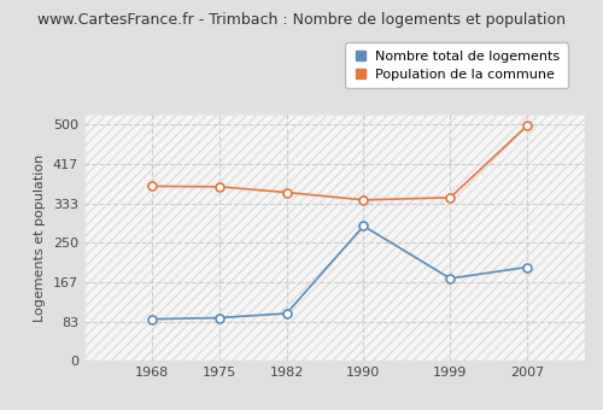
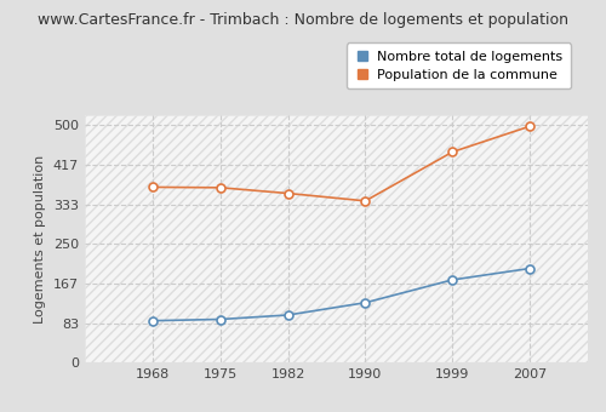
Nombre total de logements/1990: 285 -> 126
Population de la commune/1999: 345 -> 443
